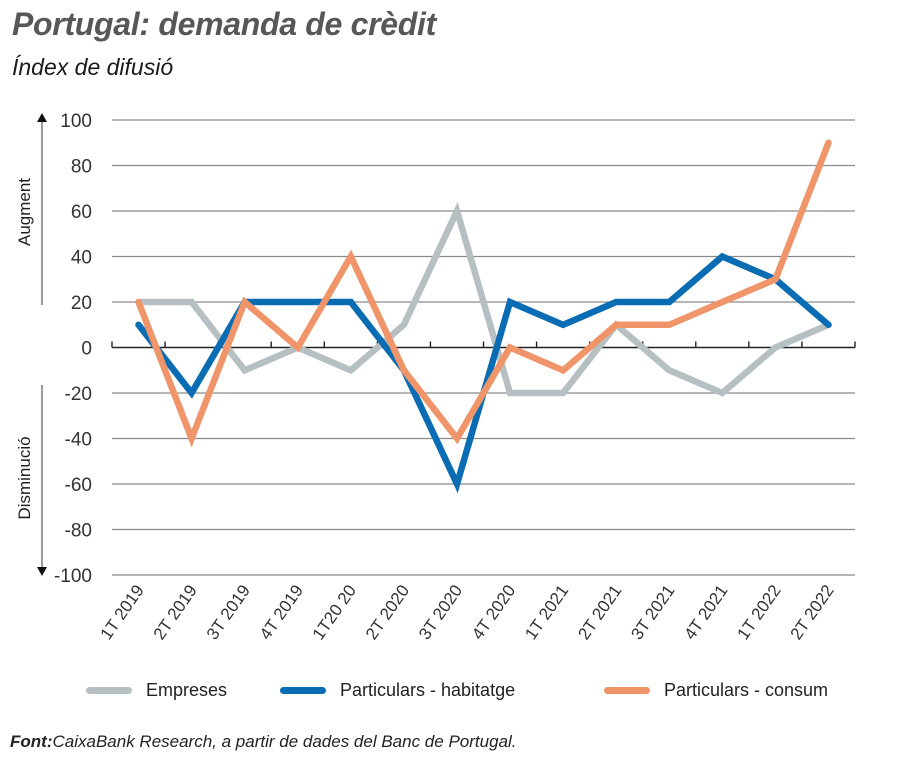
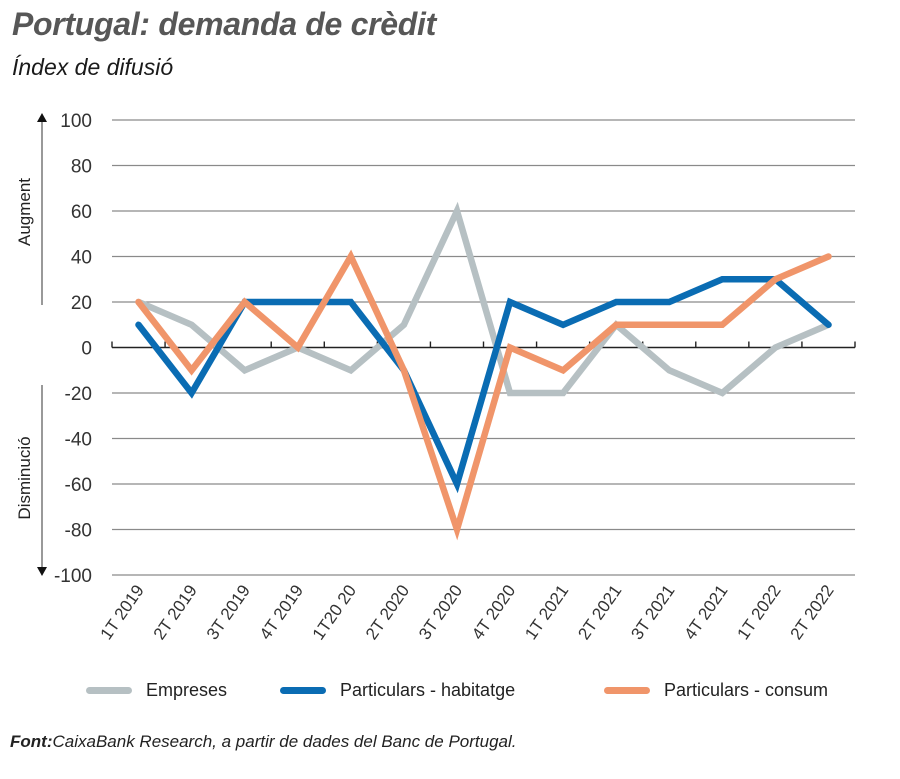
Empreses/2T 2019: 20 -> 10
Particulars - consum/2T 2019: -40 -> -10
Particulars - consum/3T 2020: -40 -> -80
Particulars - habitatge/4T 2021: 40 -> 30
Particulars - consum/4T 2021: 20 -> 10
Particulars - consum/2T 2022: 90 -> 40
